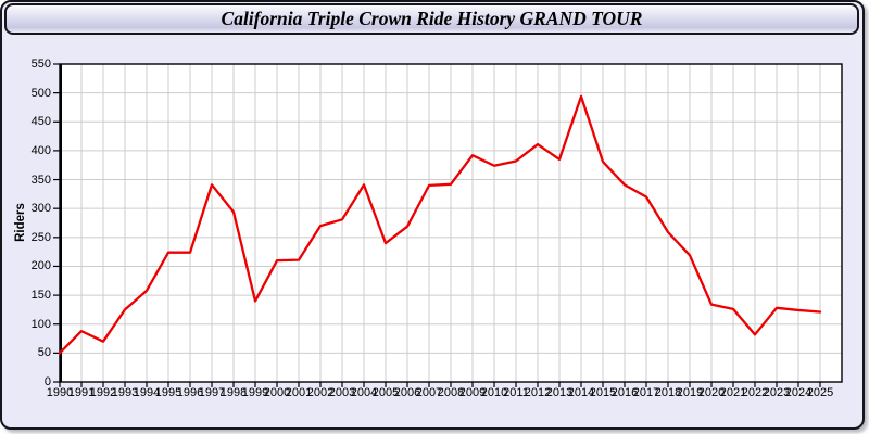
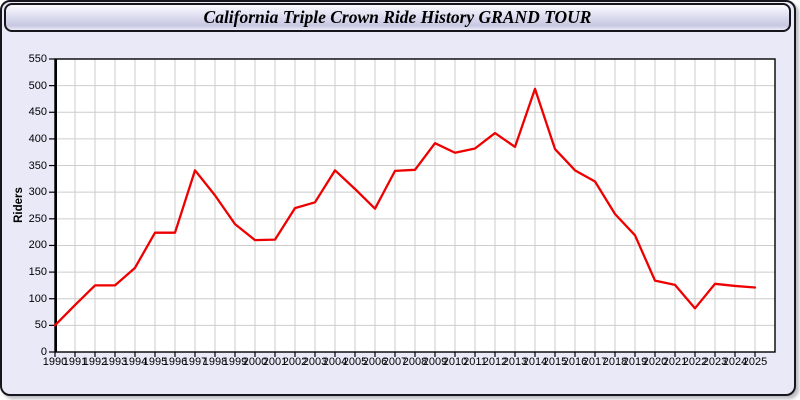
1992: 70 -> 120
1999: 140 -> 240
2005: 240 -> 310
